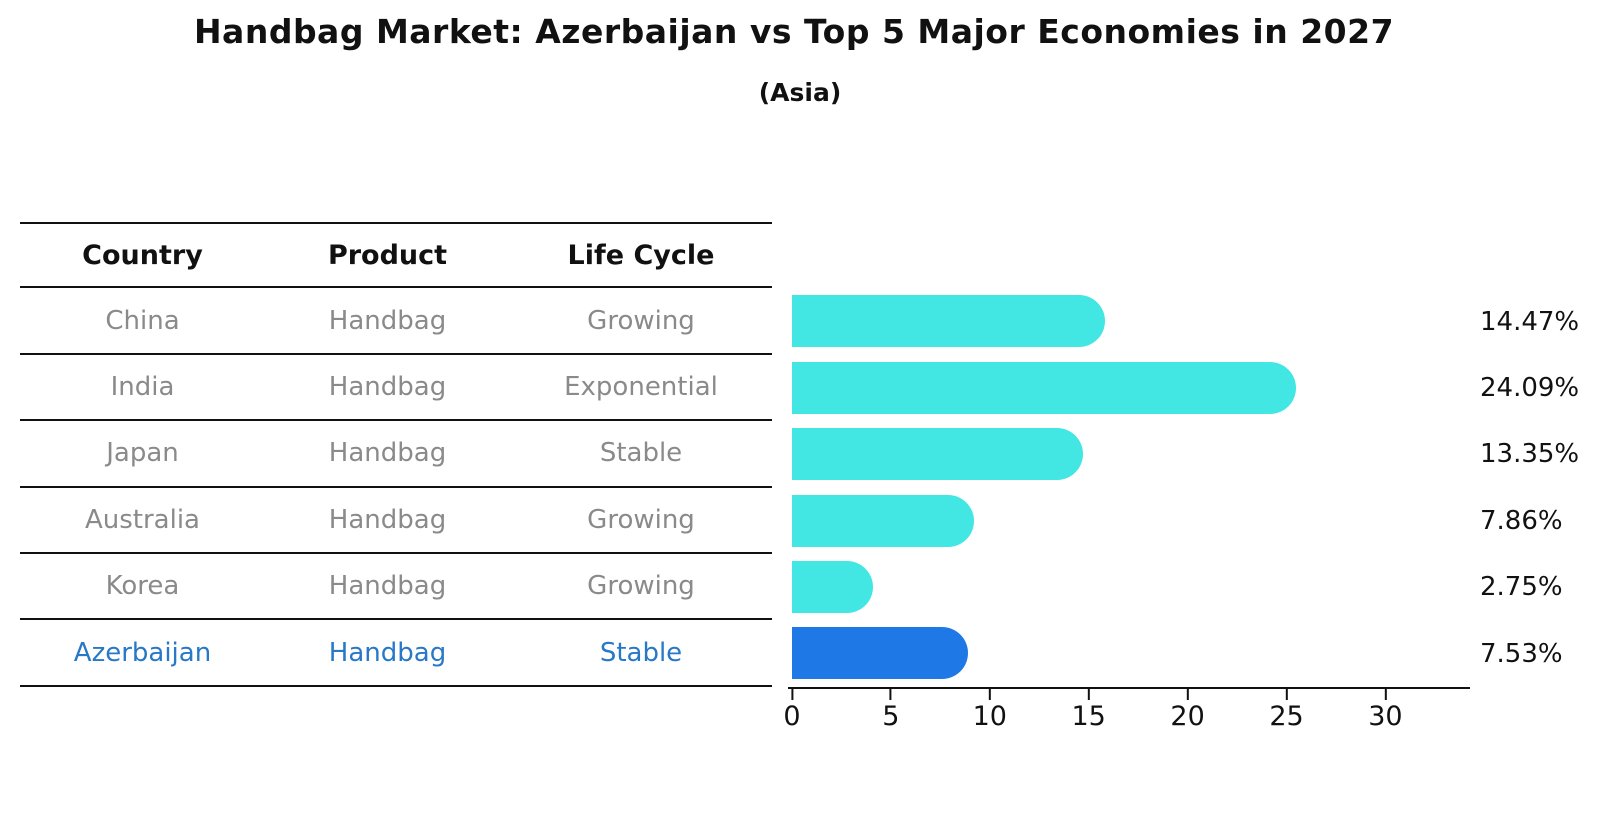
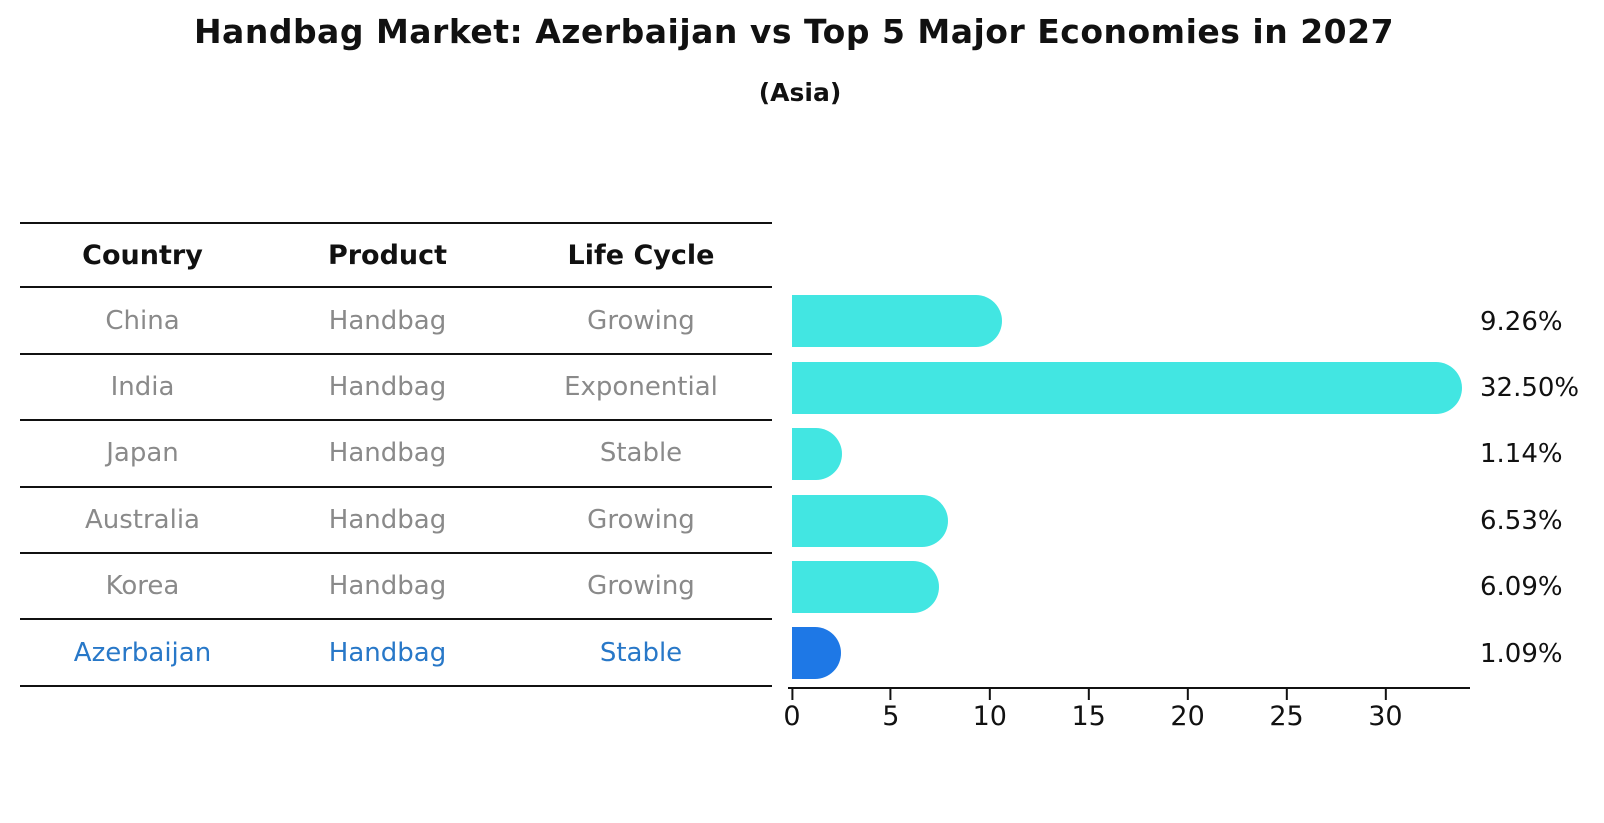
China: 14.47% -> 9.26%
India: 24.09% -> 32.50%
Japan: 13.35% -> 1.14%
Australia: 7.86% -> 6.53%
Korea: 2.75% -> 6.09%
Azerbaijan: 7.53% -> 1.09%
